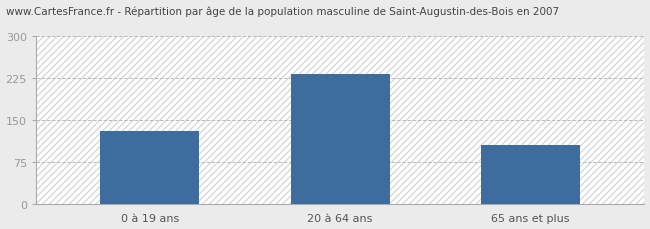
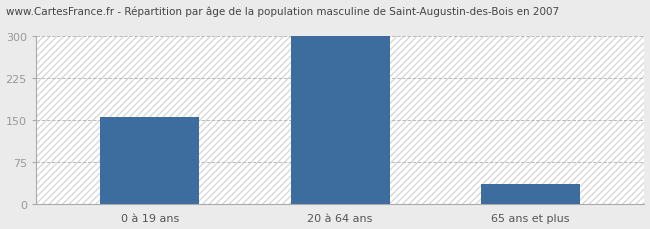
0 à 19 ans: 130 -> 155
20 à 64 ans: 232 -> 300
65 ans et plus: 106 -> 35
